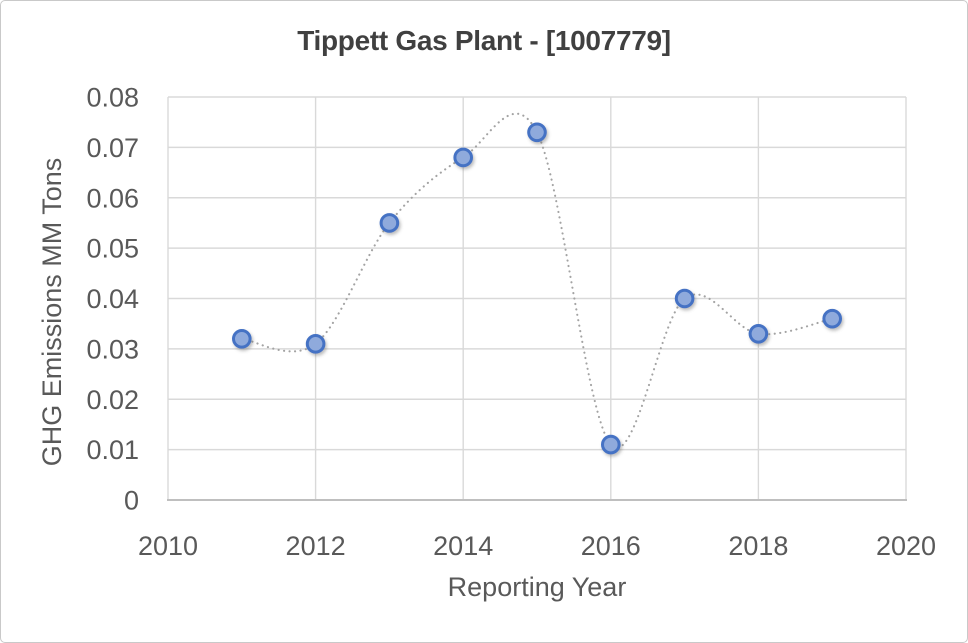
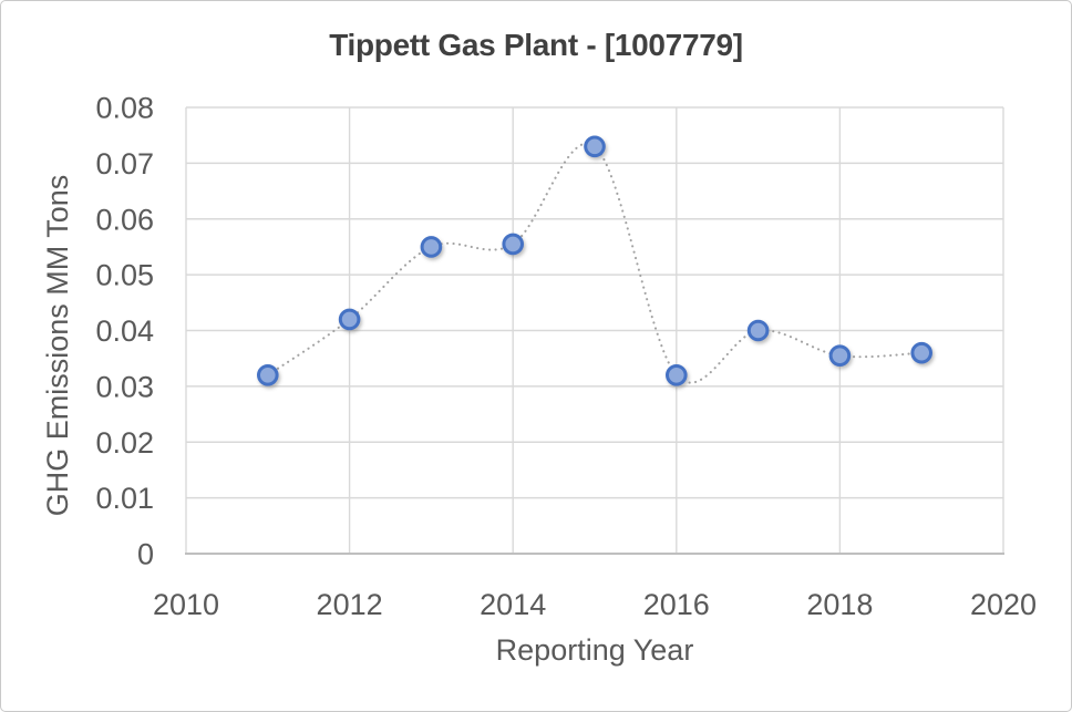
2012: 0.031 -> 0.042
2014: 0.068 -> 0.056
2016: 0.011 -> 0.032
2018: 0.033 -> 0.035
